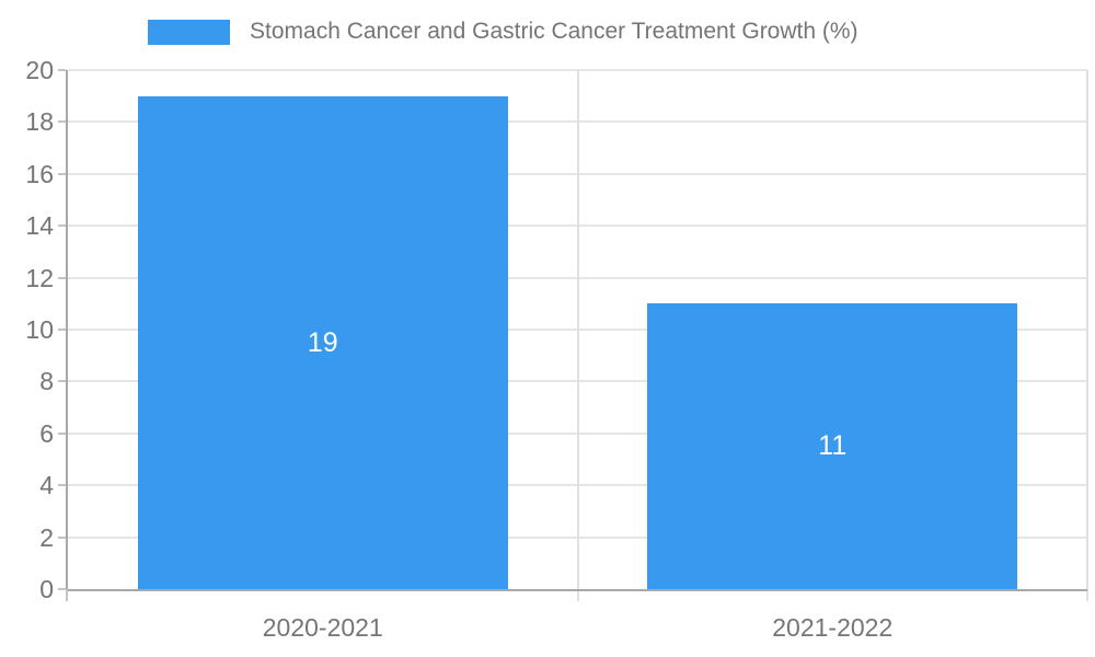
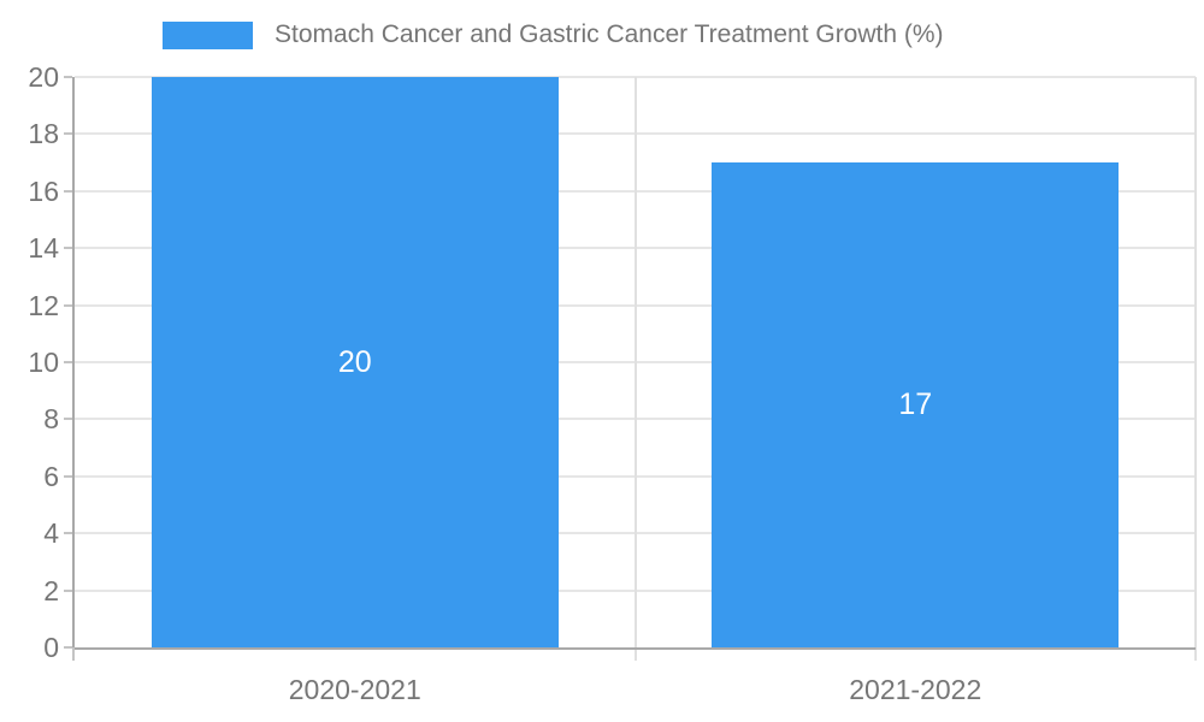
2020-2021: 19 -> 20
2021-2022: 11 -> 17
